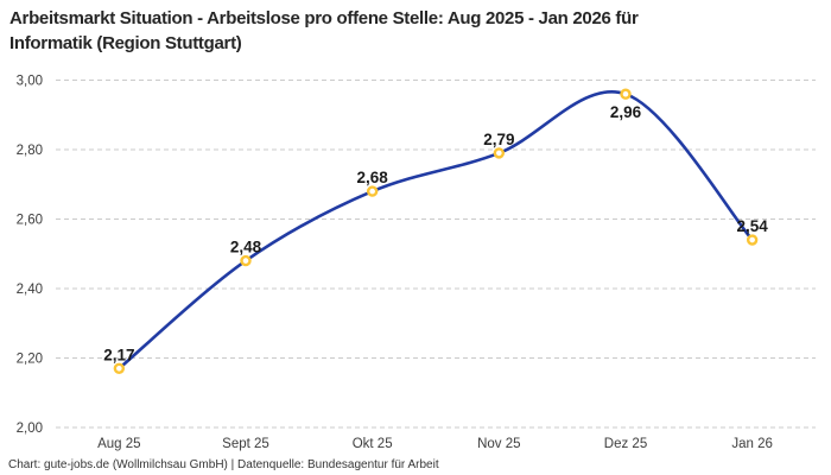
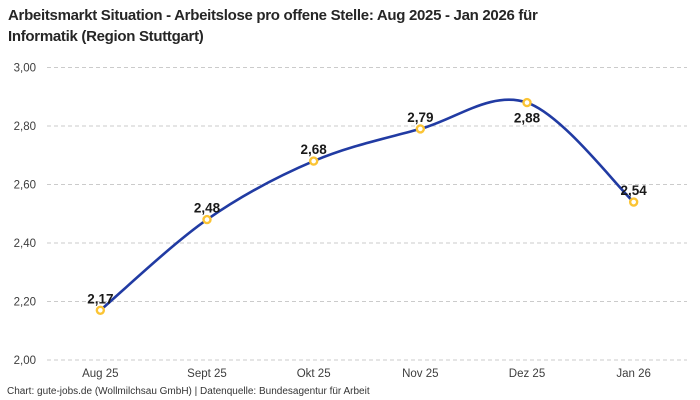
Dez 25: 2,96 -> 2,88
